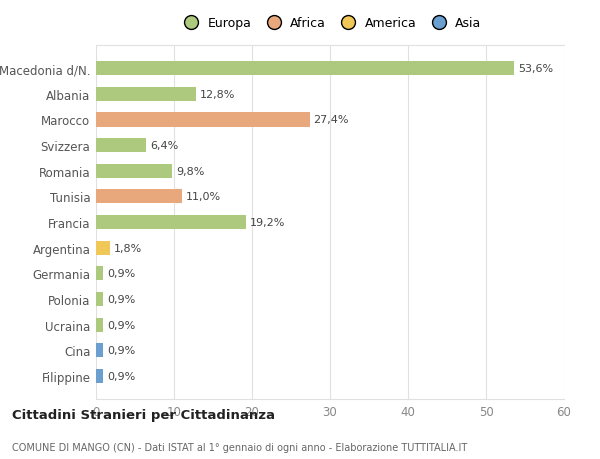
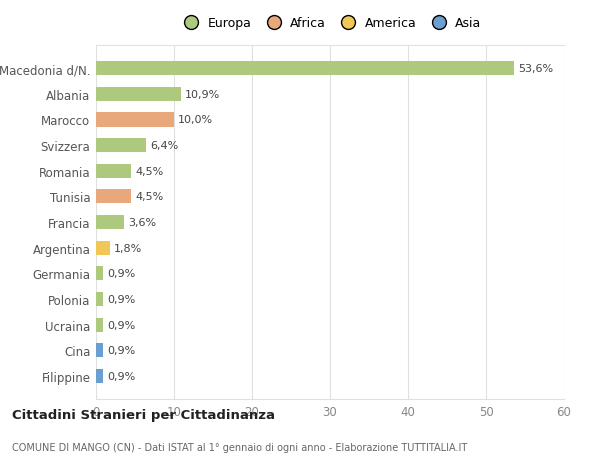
Albania: 12,8% -> 10,9%
Marocco: 27,4% -> 10,0%
Romania: 9,8% -> 4,5%
Tunisia: 11,0% -> 4,5%
Francia: 19,2% -> 3,6%
